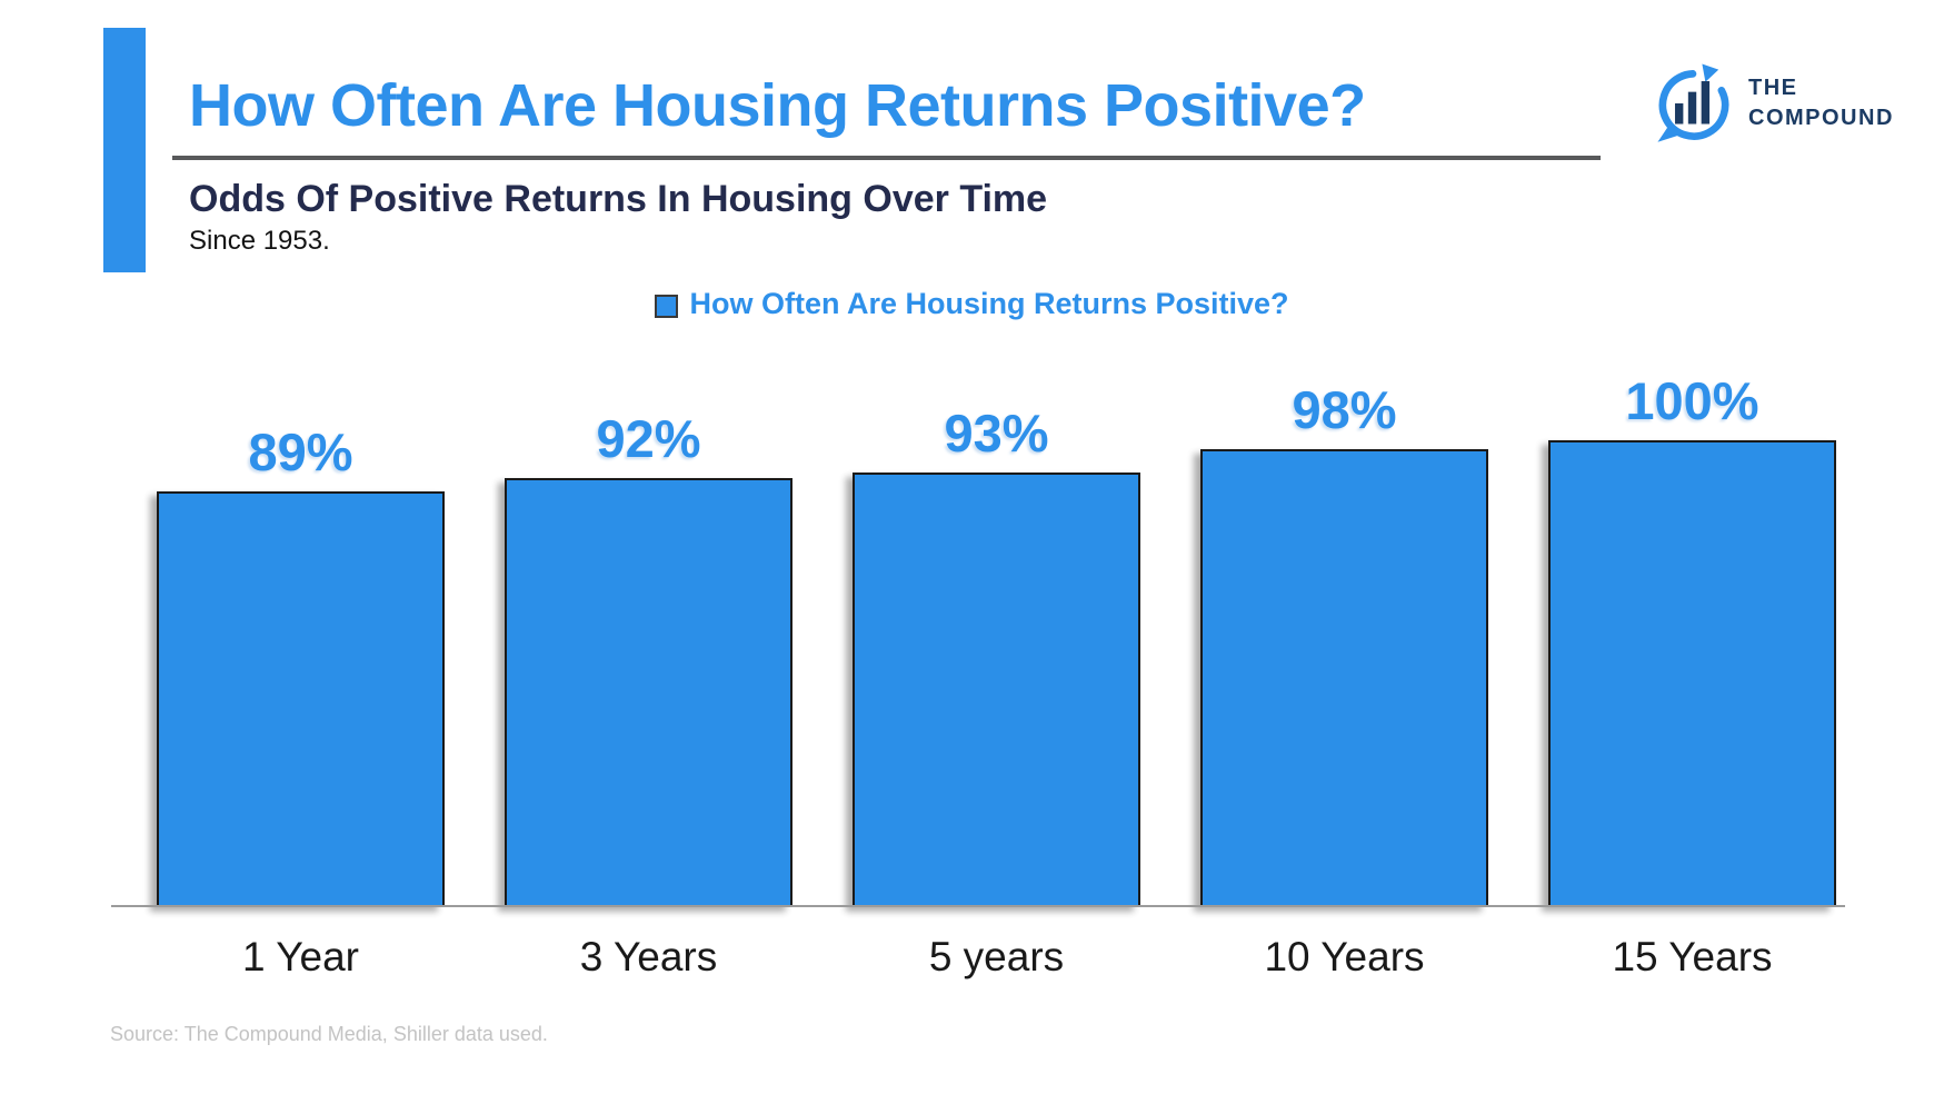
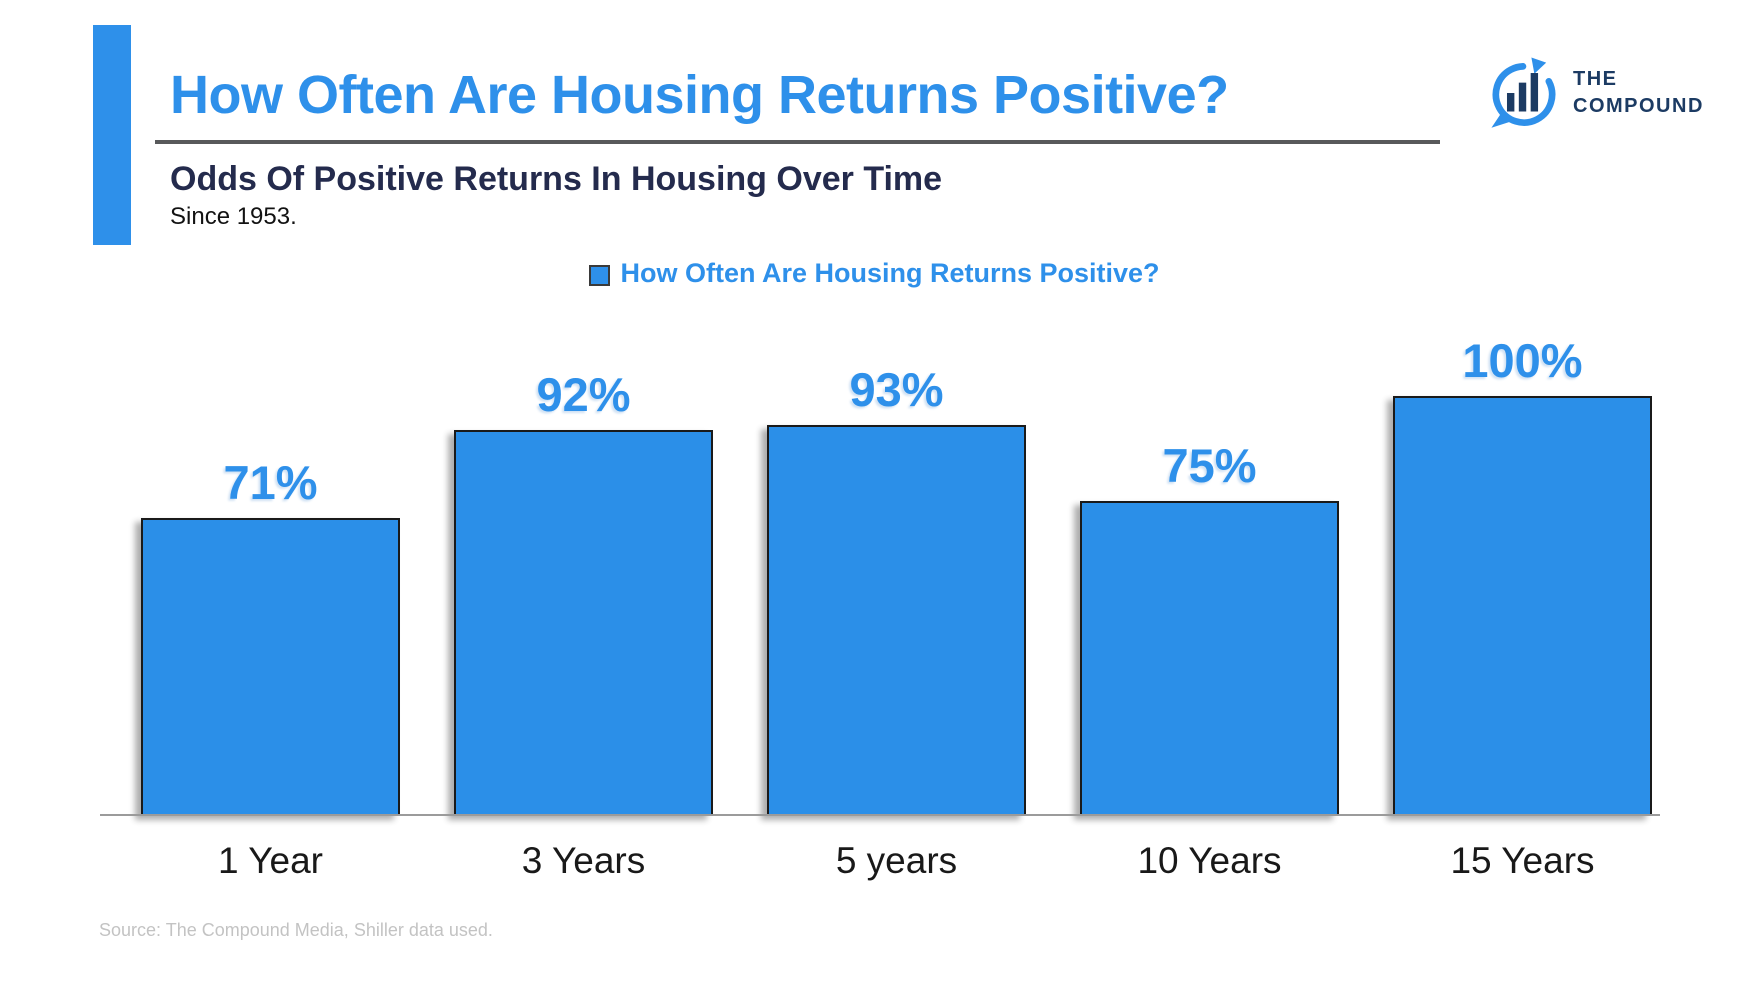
1 Year: 89% -> 71%
10 Years: 98% -> 75%
